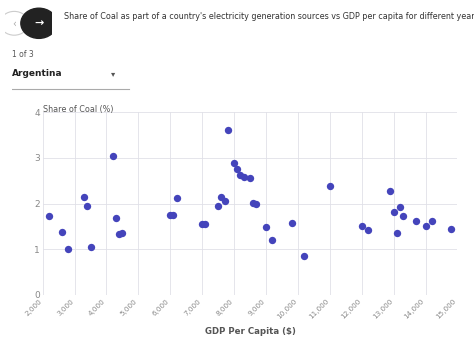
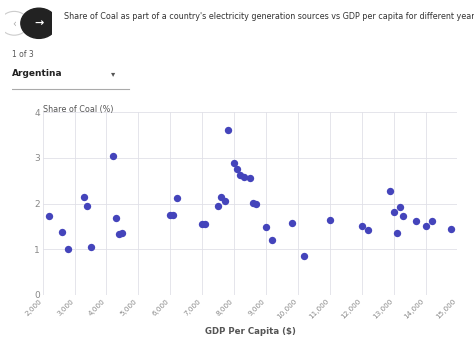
11,000: 2.38 -> 1.65
